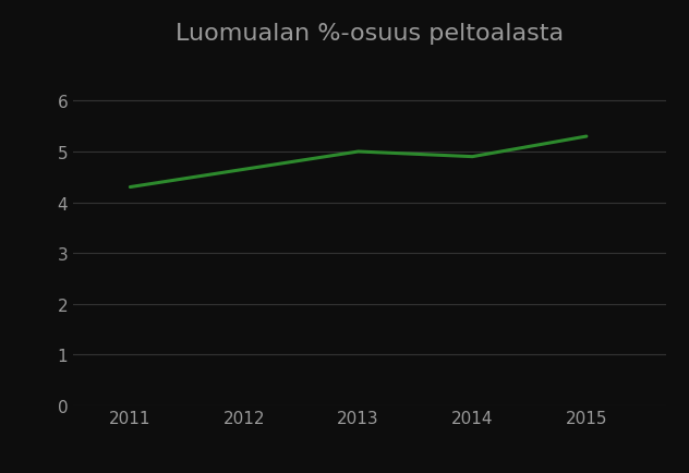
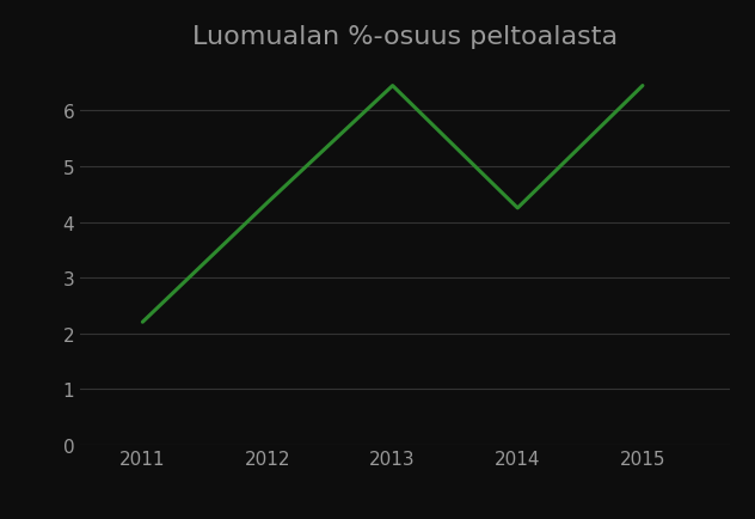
2011: 4.30 -> 2.20
2012: 4.65 -> 4.35
2013: 5.00 -> 6.45
2014: 4.90 -> 4.25
2015: 5.30 -> 6.45
